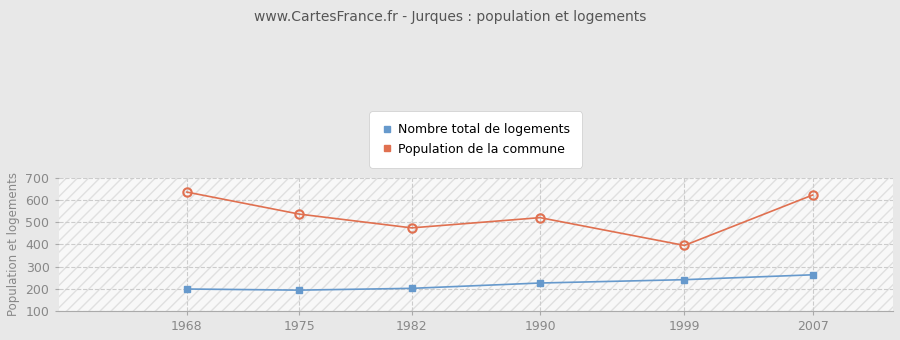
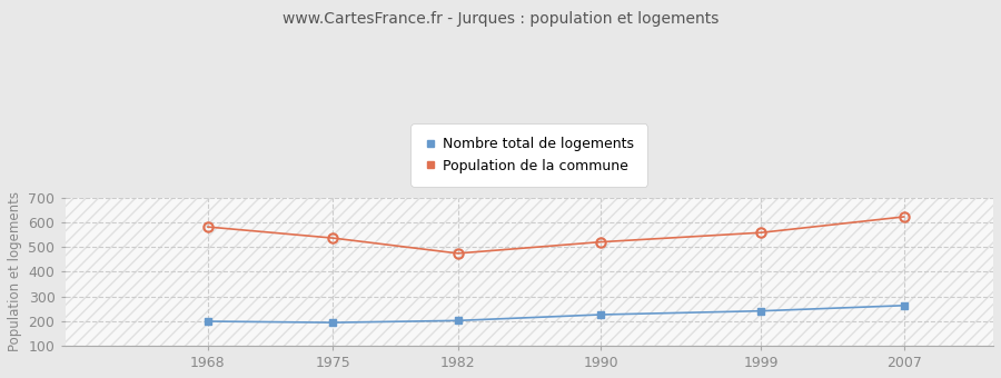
Population de la commune/1968: 635 -> 581
Population de la commune/1999: 395 -> 558
